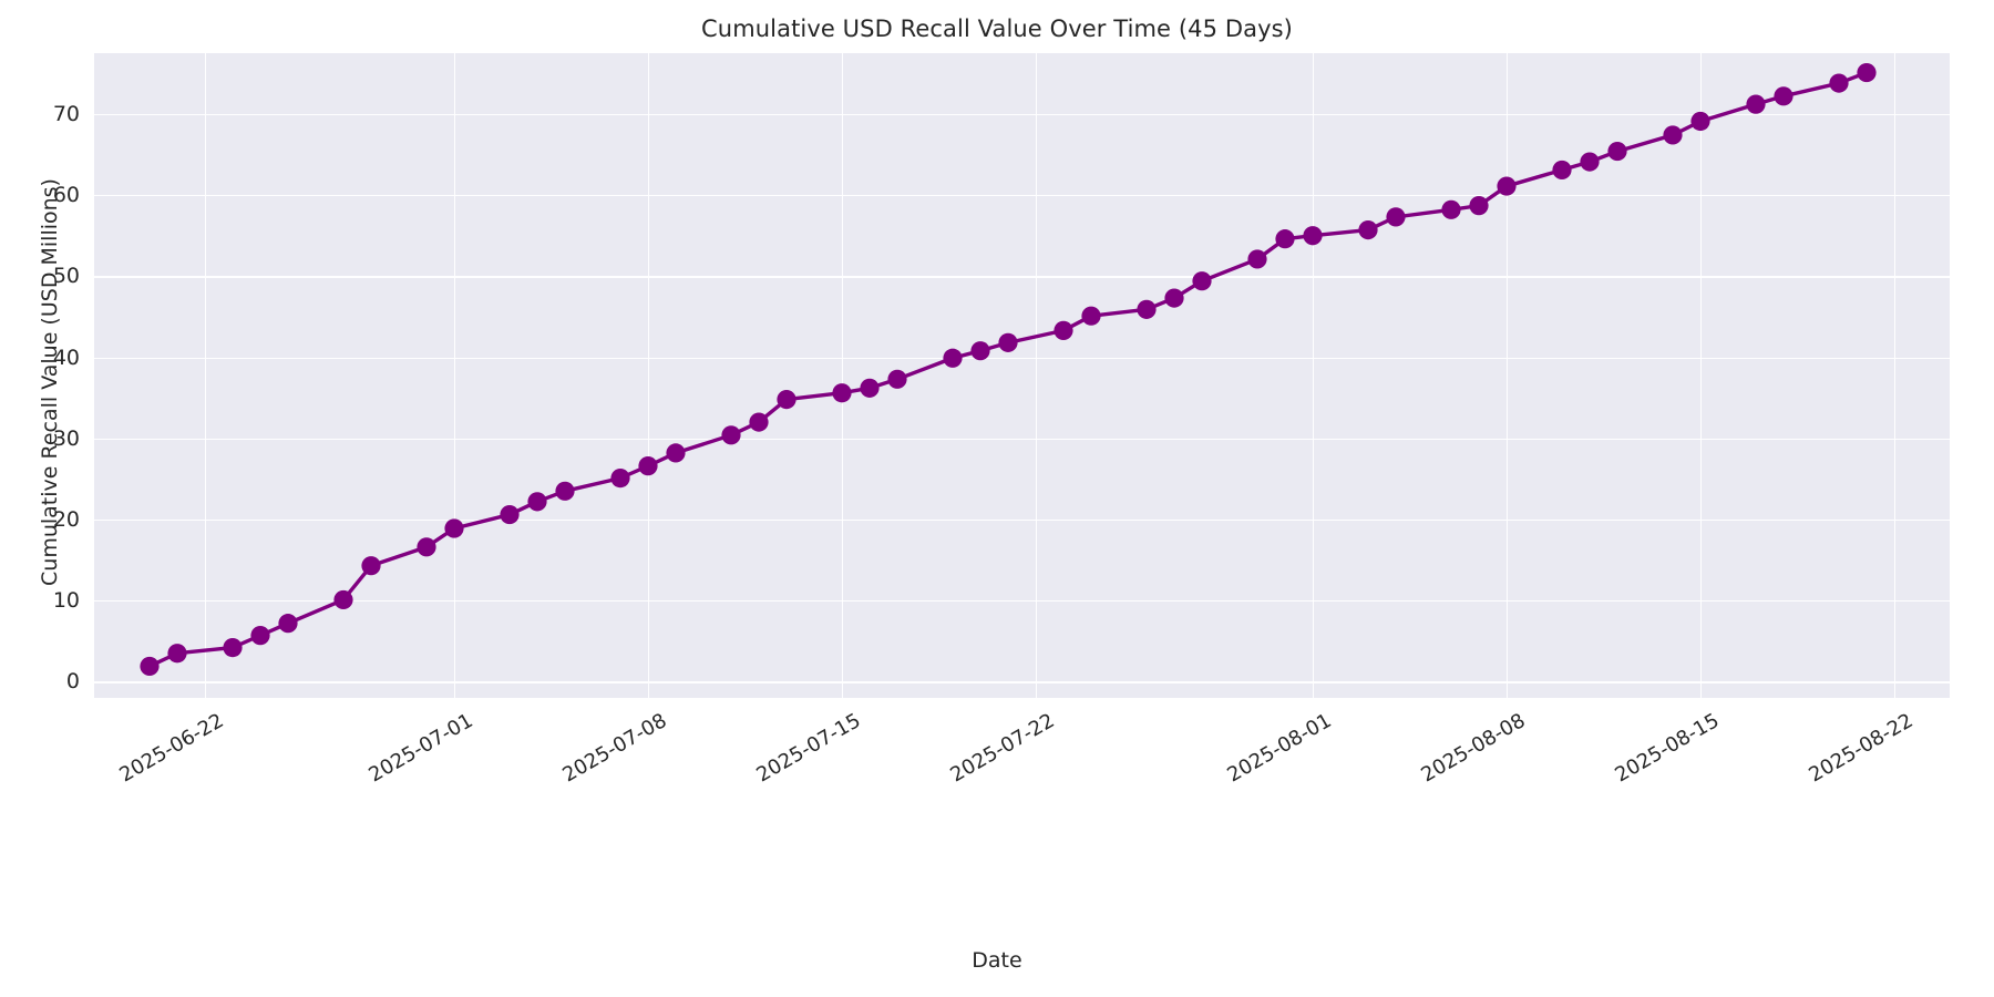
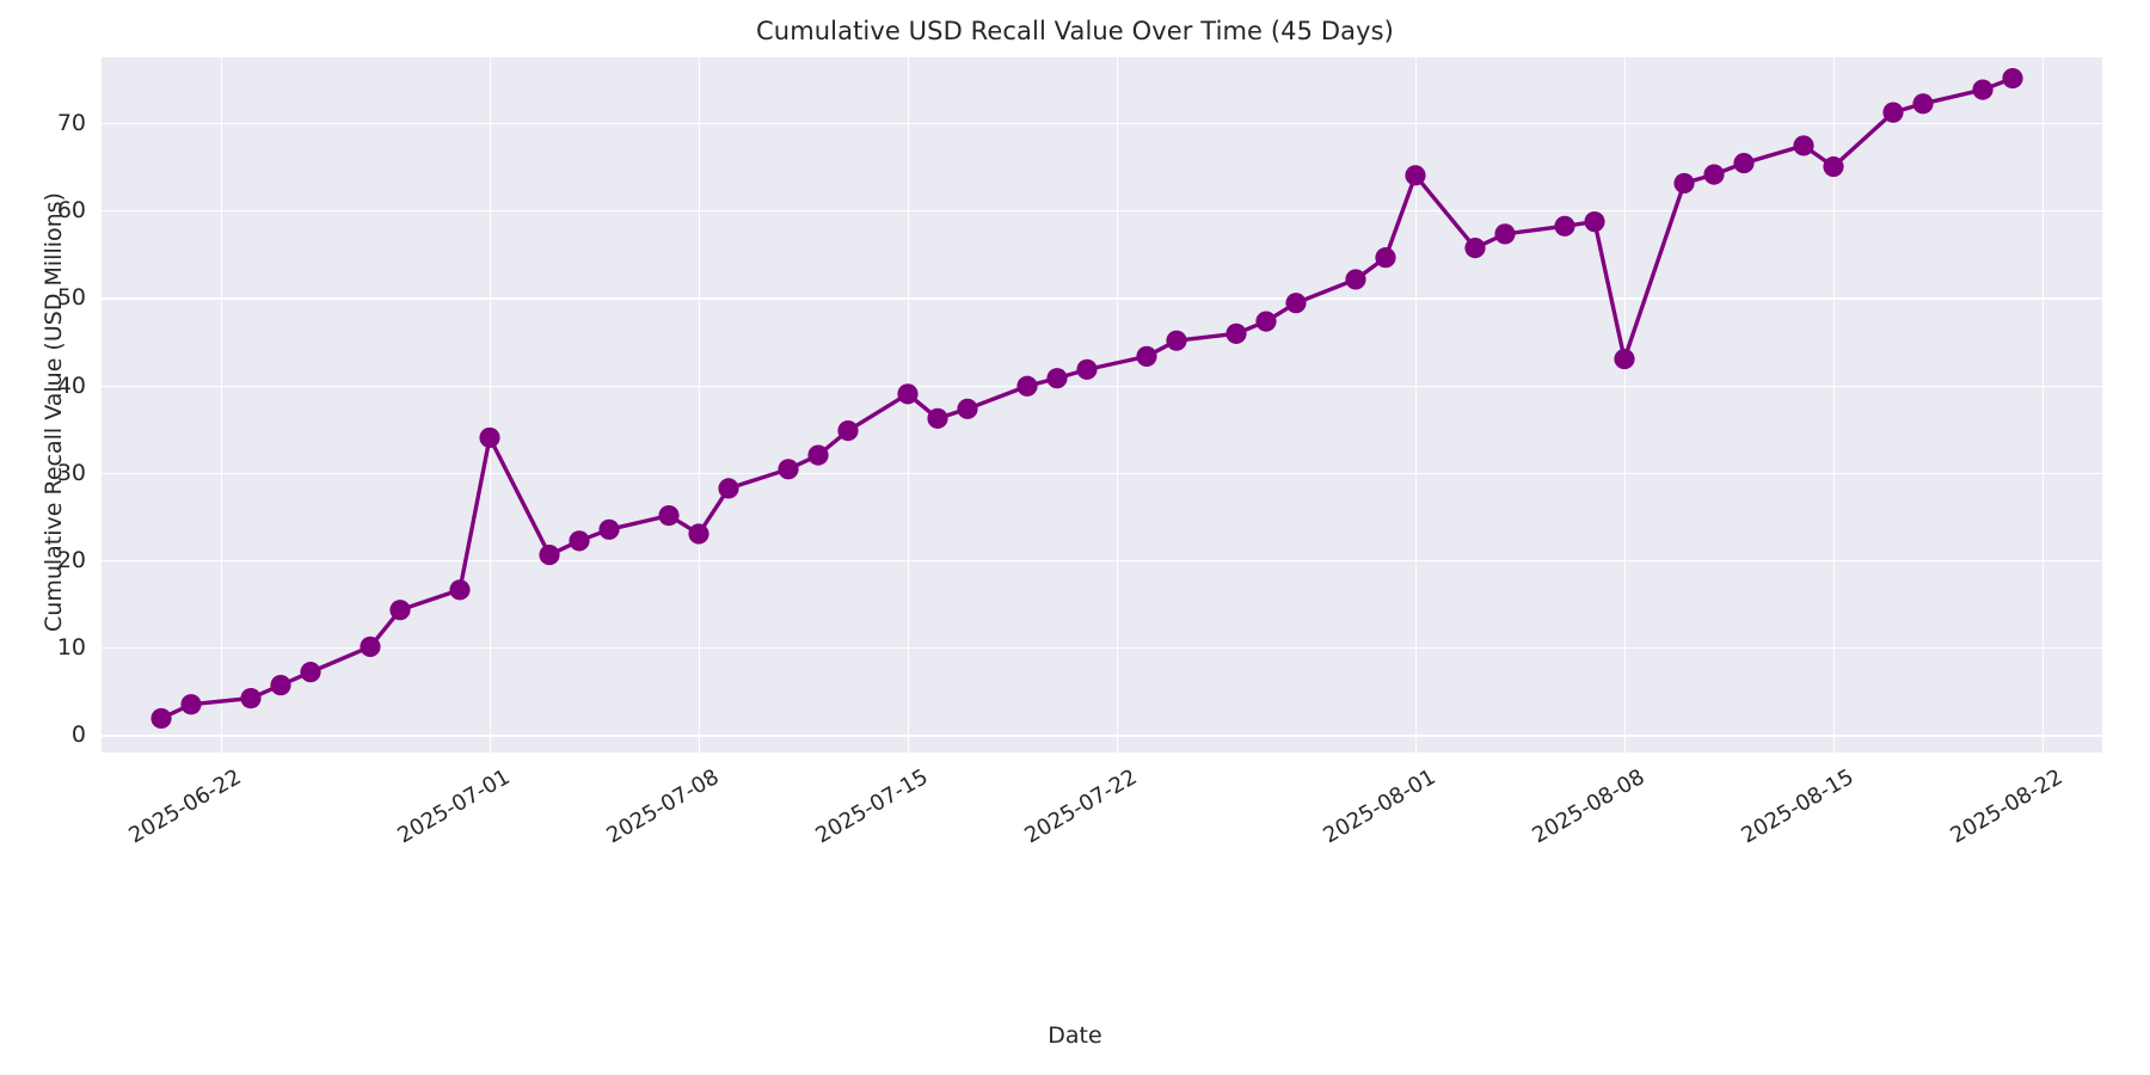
2025-07-01: 19 -> 34
2025-07-08: 27 -> 23
2025-07-15: 36 -> 39
2025-08-01: 55 -> 64
2025-08-08: 61 -> 43
2025-08-15: 69 -> 65
